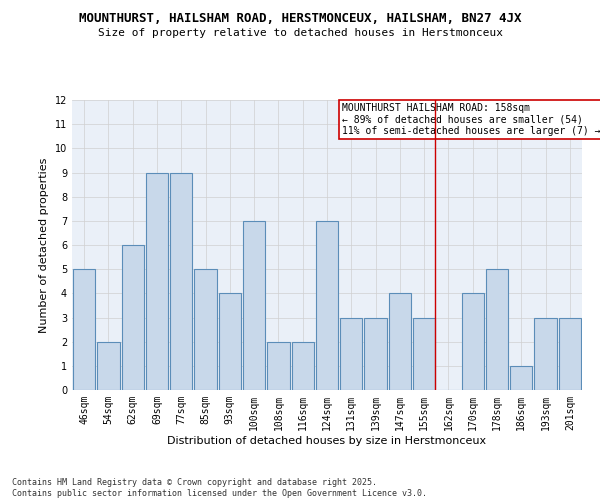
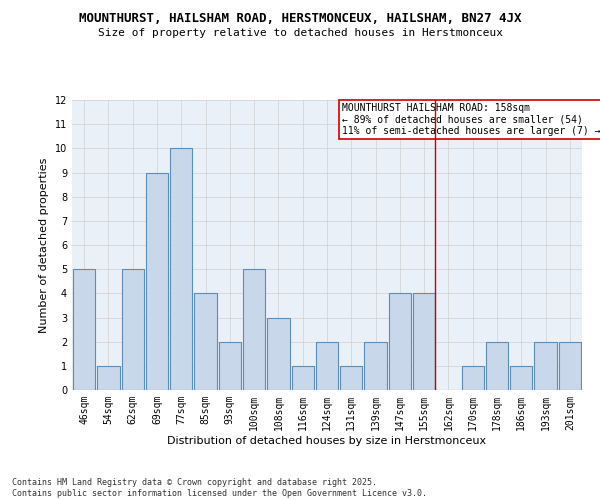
54sqm: 2 -> 1
62sqm: 6 -> 5
77sqm: 9 -> 10
85sqm: 5 -> 4
93sqm: 4 -> 2
100sqm: 7 -> 5
108sqm: 2 -> 3
116sqm: 2 -> 1
124sqm: 7 -> 2
131sqm: 3 -> 1
139sqm: 3 -> 2
155sqm: 3 -> 4
170sqm: 4 -> 1
178sqm: 5 -> 2
193sqm: 3 -> 2
201sqm: 3 -> 2
